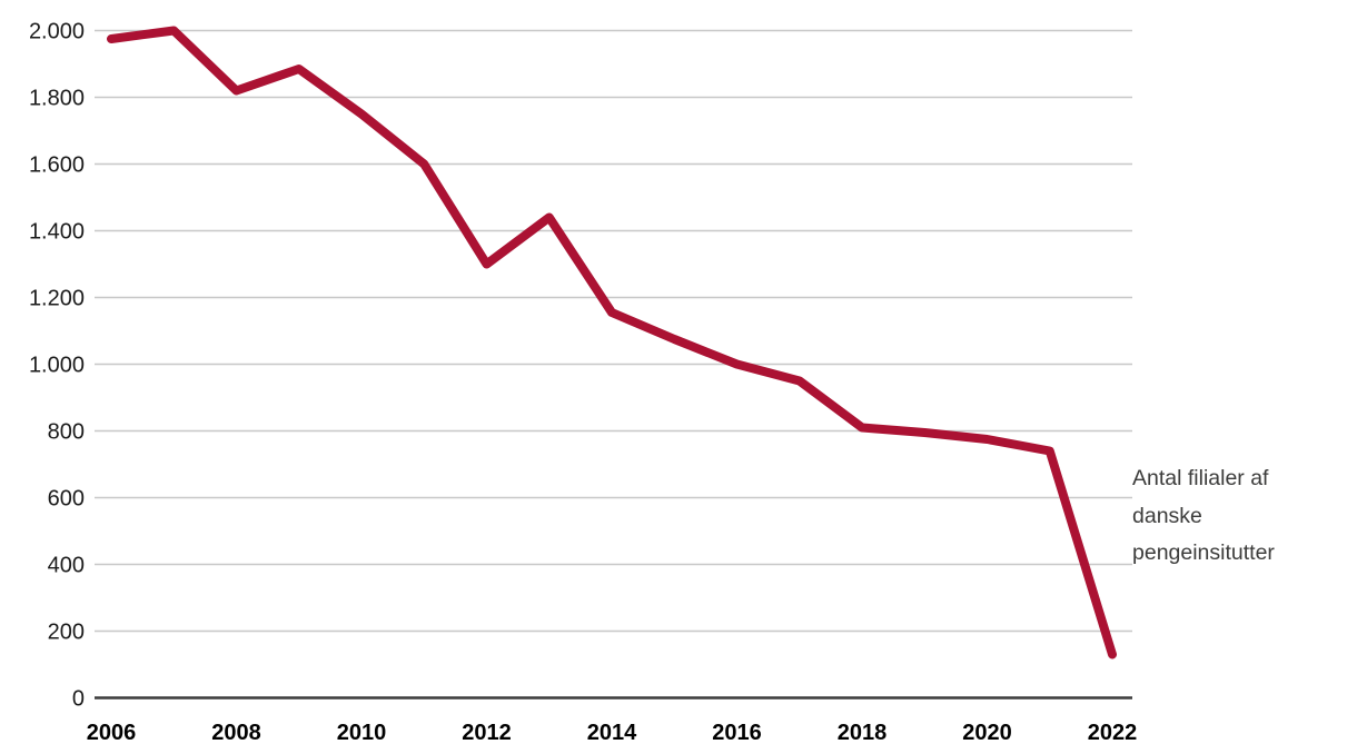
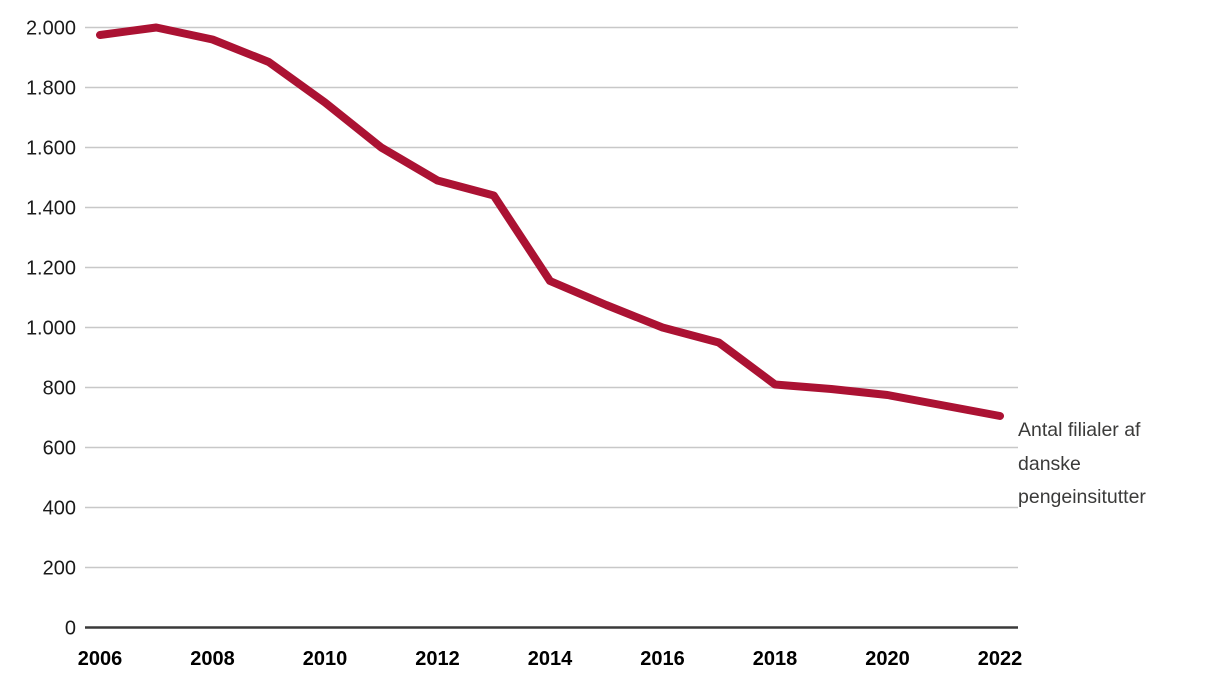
2008: 1820 -> 1960
2012: 1300 -> 1490
2022: 130 -> 700
